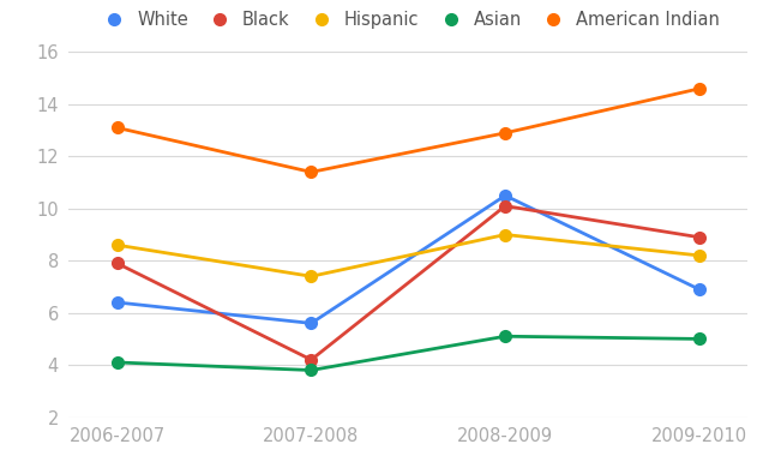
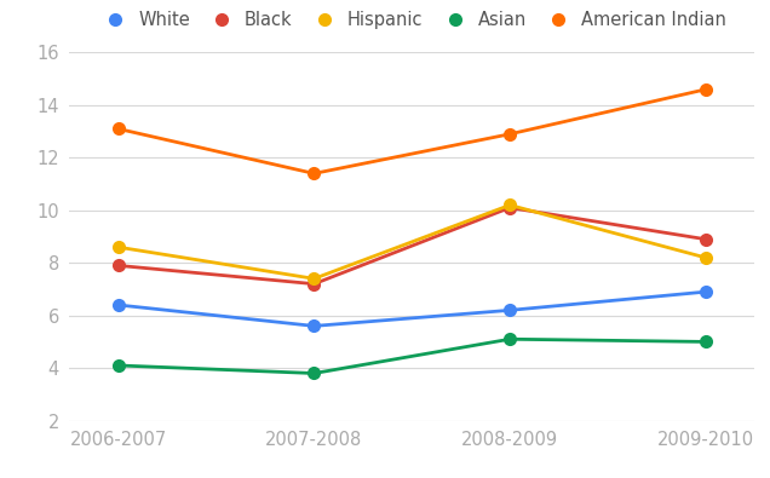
Black/2007-2008: 4.2 -> 7.2
White/2008-2009: 10.5 -> 6.2
Hispanic/2008-2009: 9.0 -> 10.2
